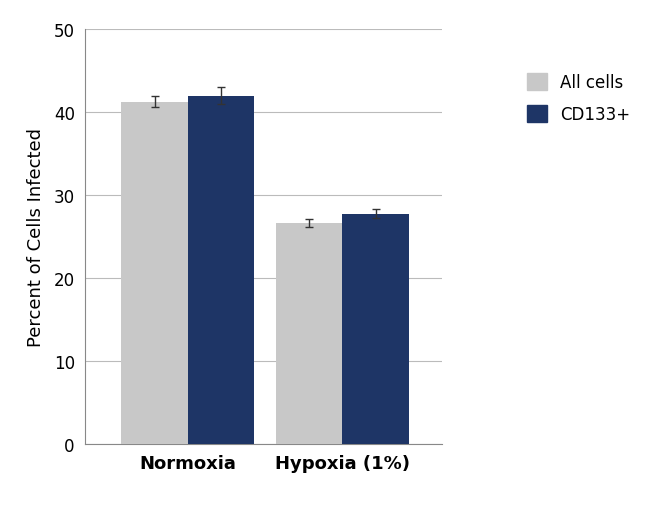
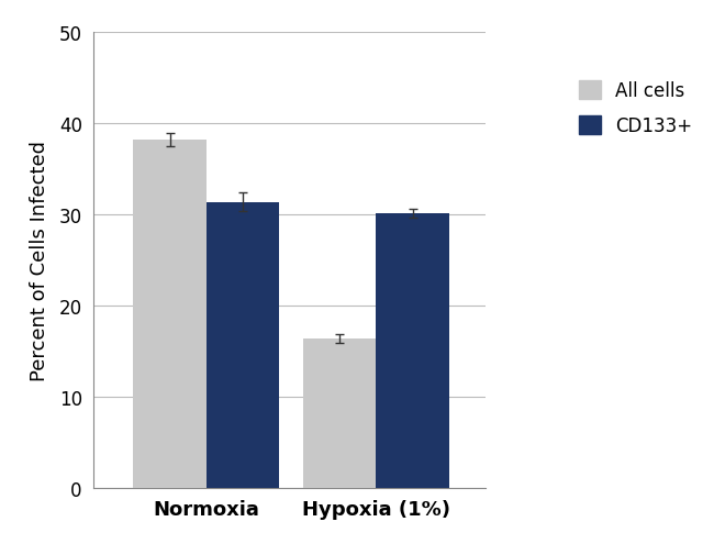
All cells/Normoxia: 41.3 -> 38.2
CD133+/Normoxia: 42.0 -> 31.4
All cells/Hypoxia (1%): 26.7 -> 16.4
CD133+/Hypoxia (1%): 27.8 -> 30.2
